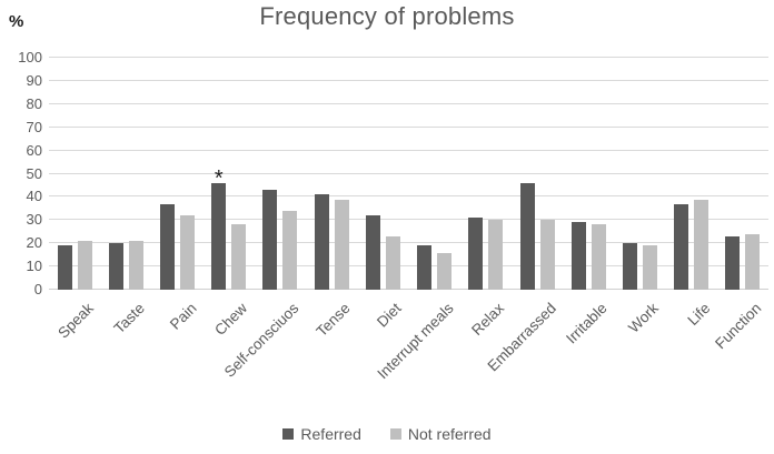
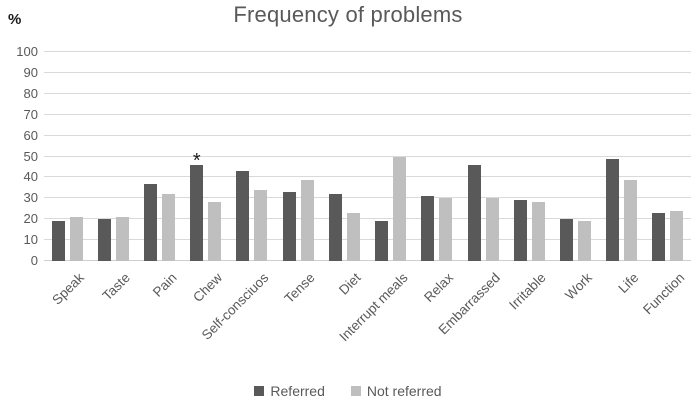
Referred/Tense: 41 -> 33
Not referred/Interrupt meals: 16 -> 50
Referred/Life: 37 -> 49
